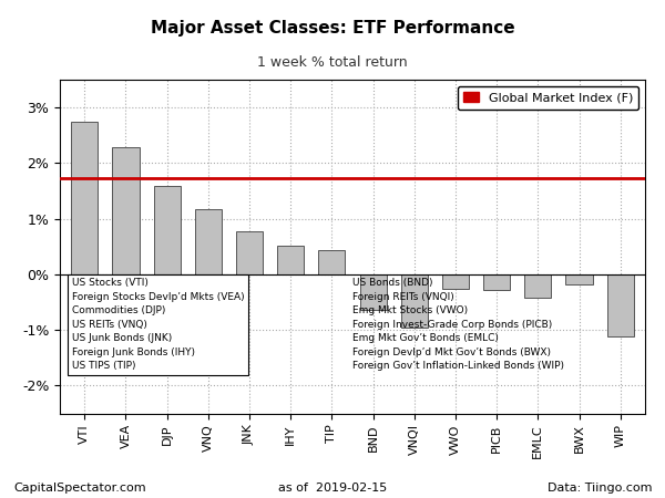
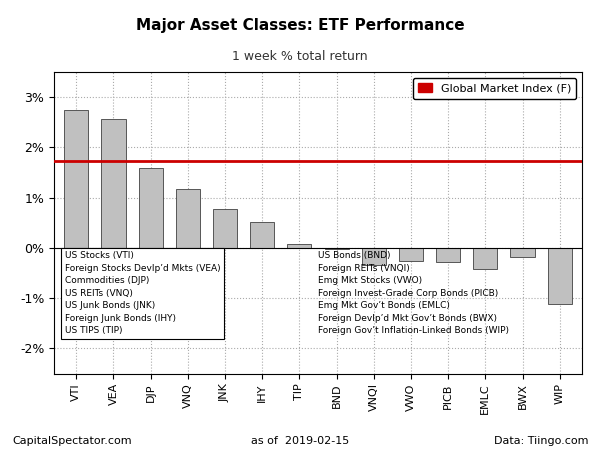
VEA: 2.28% -> 2.57%
TIP: 0.44% -> 0.08%
BND: -0.64% -> -0.02%
VNQI: -0.96% -> -0.35%
